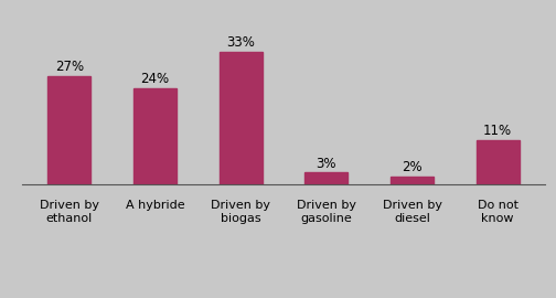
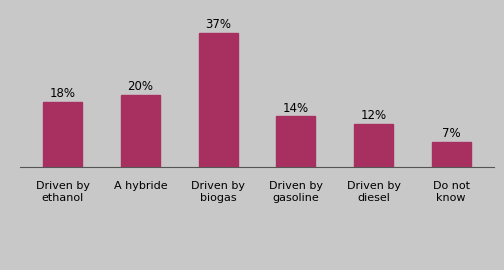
Driven by ethanol: 27% -> 18%
A hybride: 24% -> 20%
Driven by biogas: 33% -> 37%
Driven by gasoline: 3% -> 14%
Driven by diesel: 2% -> 12%
Do not know: 11% -> 7%
